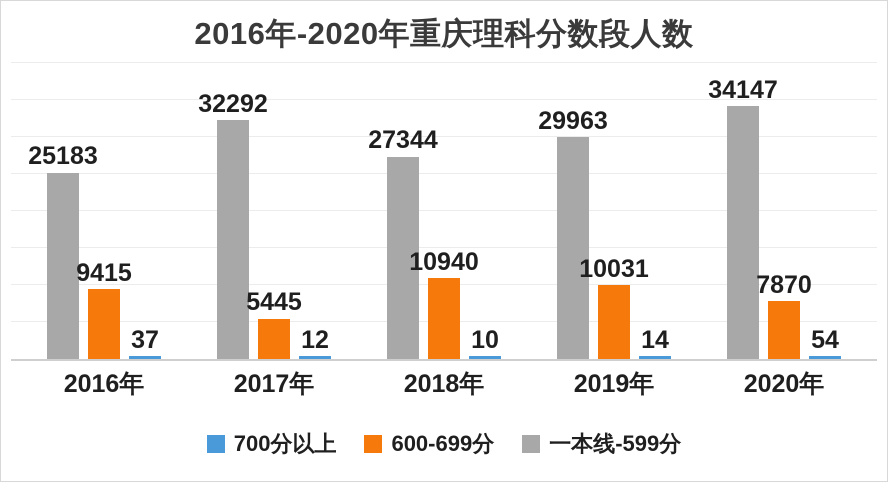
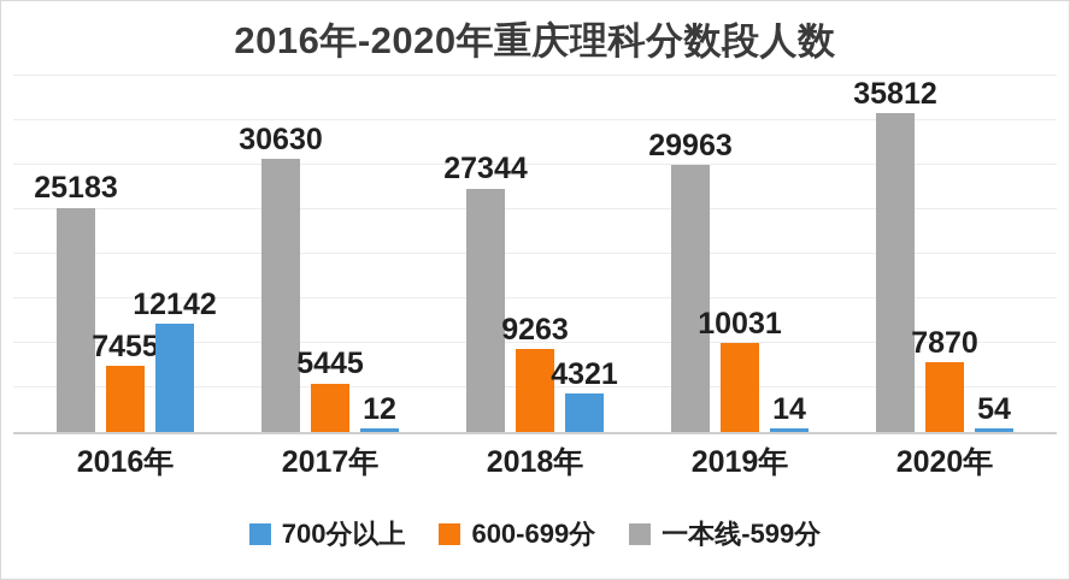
700分以上/2016年: 37 -> 12142
600-699分/2016年: 9415 -> 7455
一本线-599分/2017年: 32292 -> 30630
700分以上/2018年: 10 -> 4321
600-699分/2018年: 10940 -> 9263
一本线-599分/2020年: 34147 -> 35812
